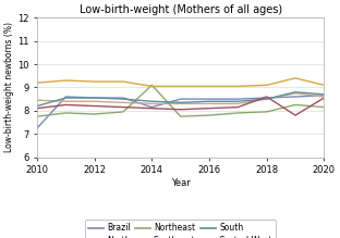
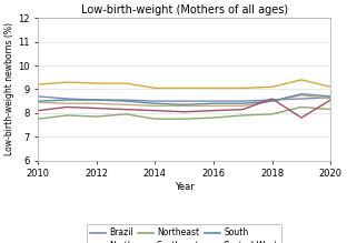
Brazil/2010: 7.25 -> 8.70
South/2010: 8.20 -> 8.50
Brazil/2014: 8.15 -> 8.50
Northeast/2014: 9.10 -> 7.75
